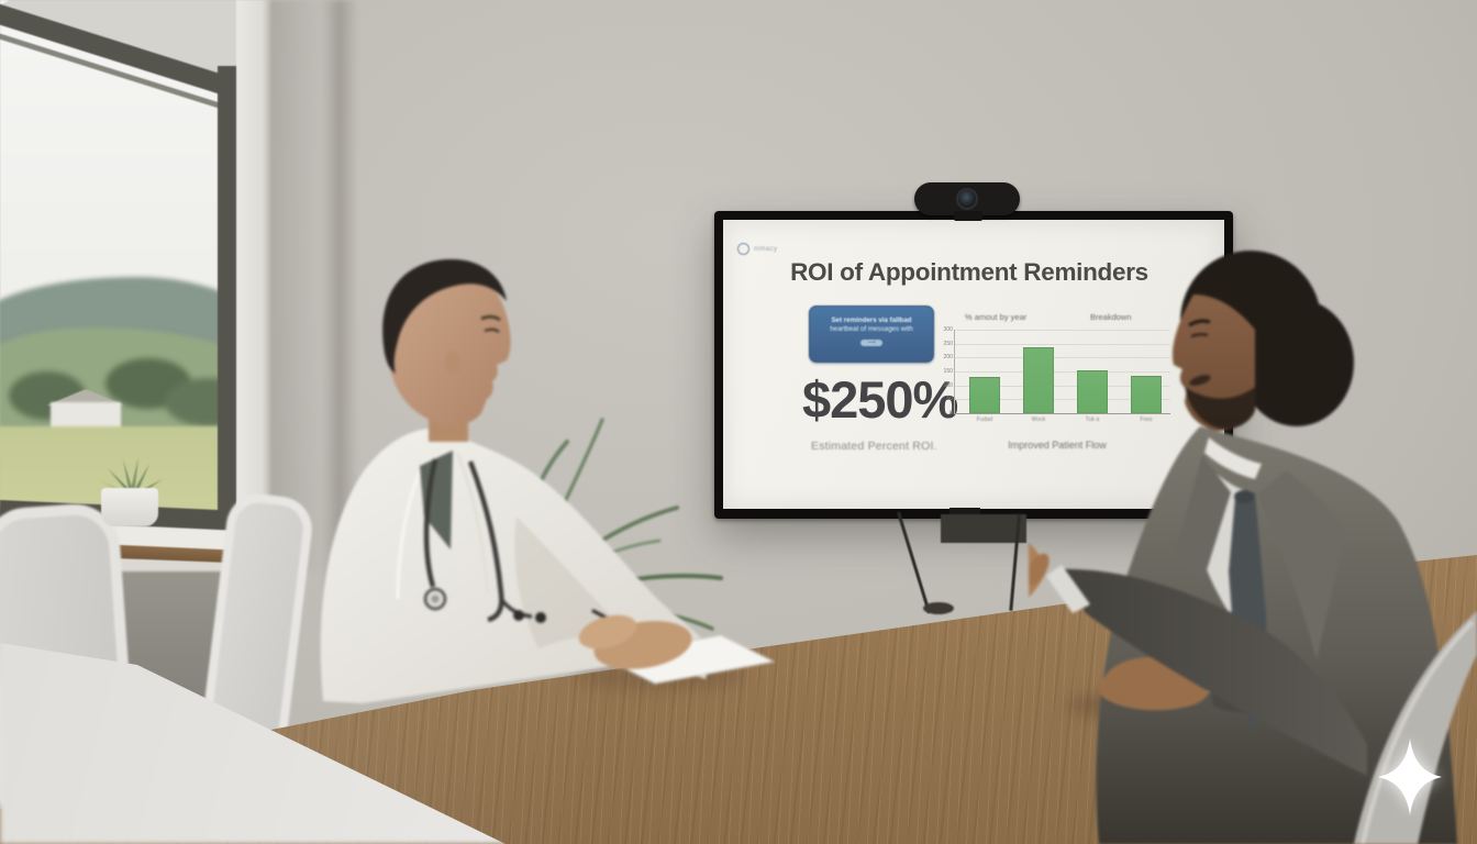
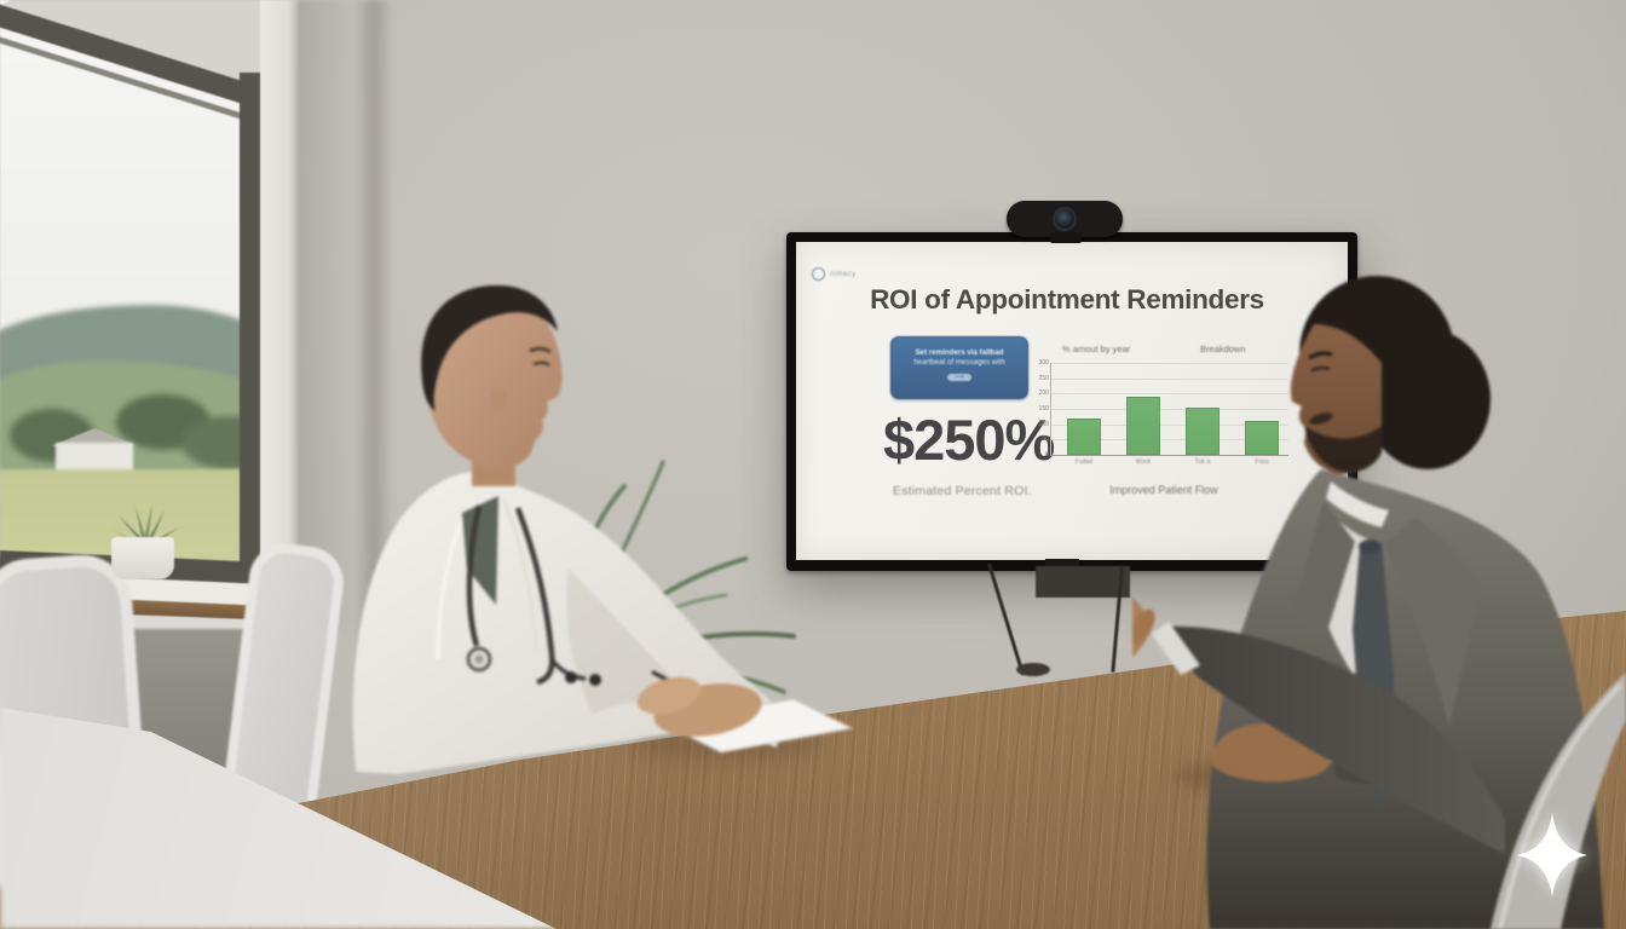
Fudad: 130 -> 120
Wock: 240 -> 190
Foss: 140 -> 110
